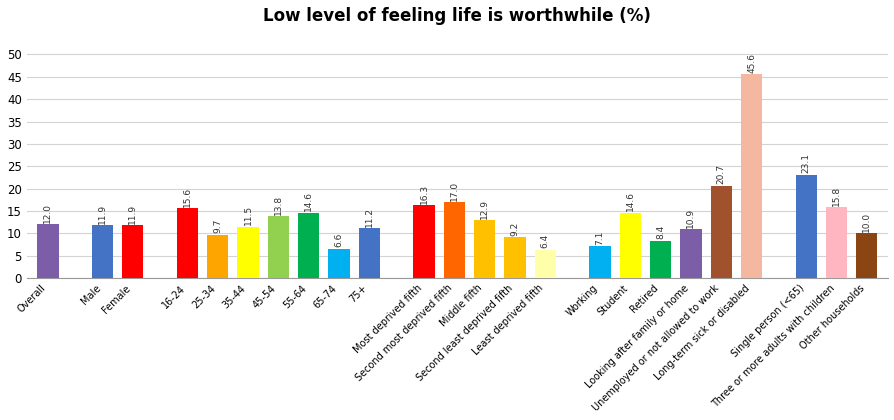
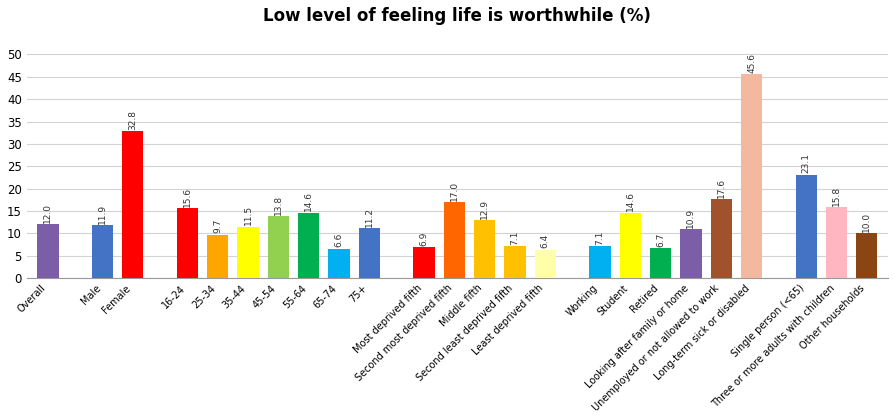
Female: 11.9 -> 32.8
Most deprived fifth: 16.3 -> 6.9
Second least deprived fifth: 9.2 -> 7.1
Retired: 8.4 -> 6.7
Unemployed or not allowed to work: 20.7 -> 17.6
